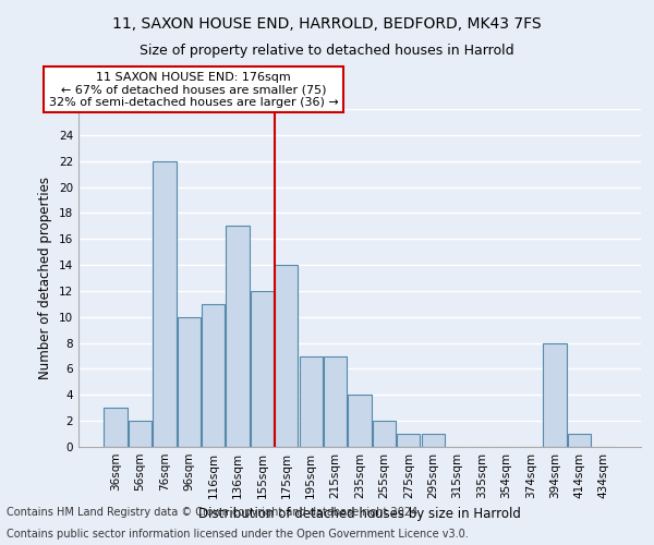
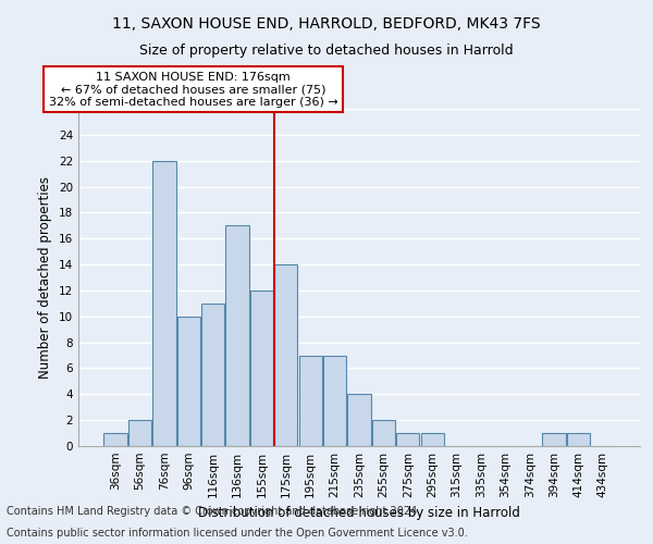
36sqm: 3 -> 1
394sqm: 8 -> 1
